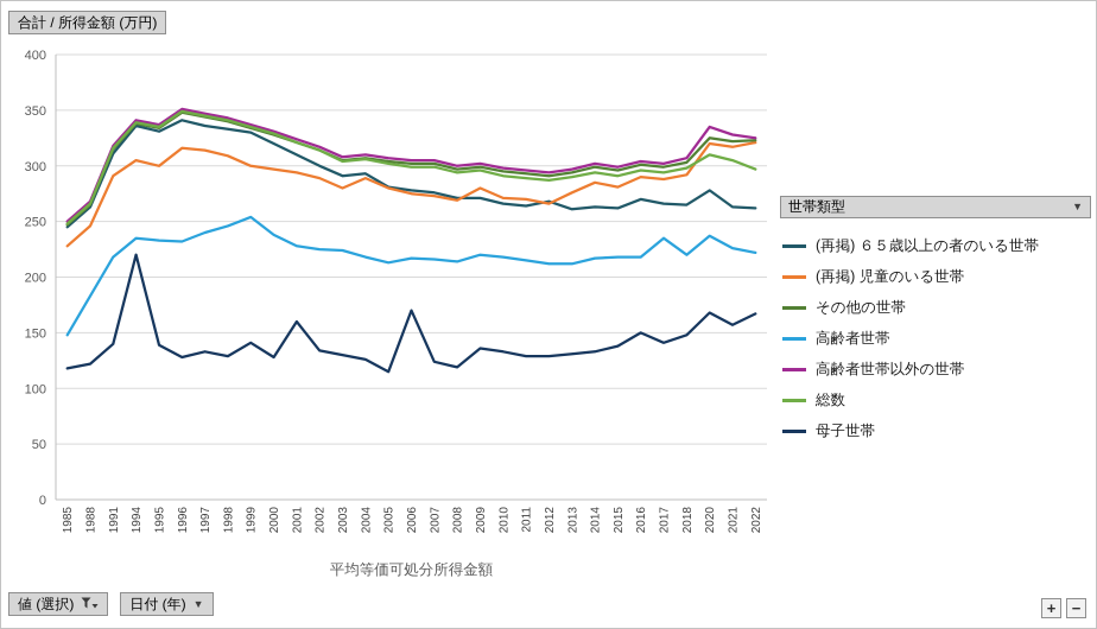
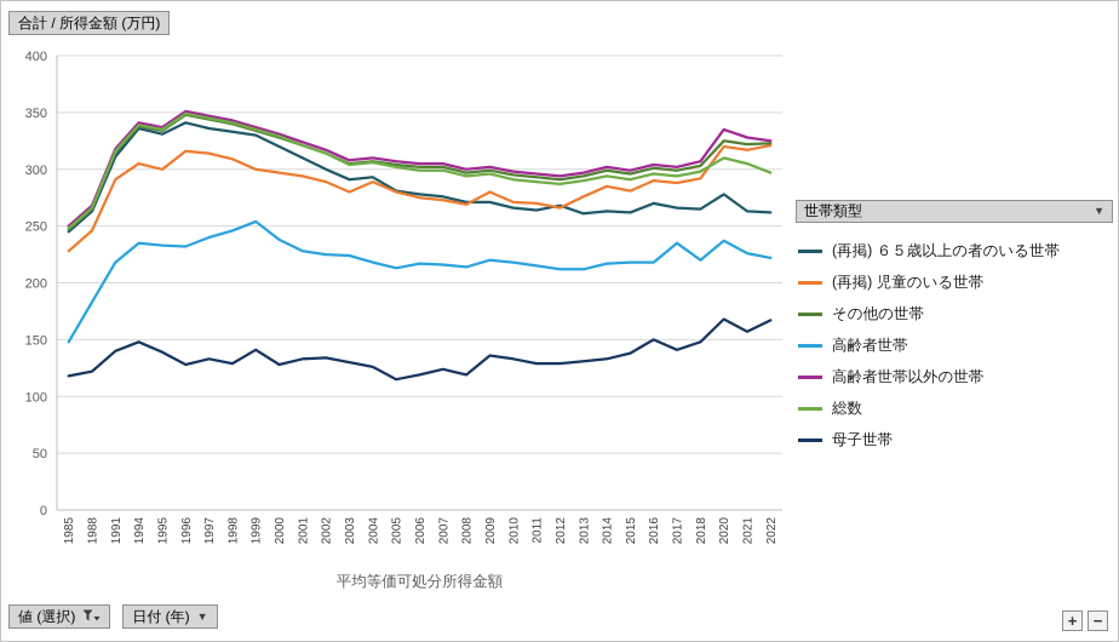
母子世帯/1994: 220 -> 150
母子世帯/2001: 160 -> 130
母子世帯/2006: 170 -> 120
